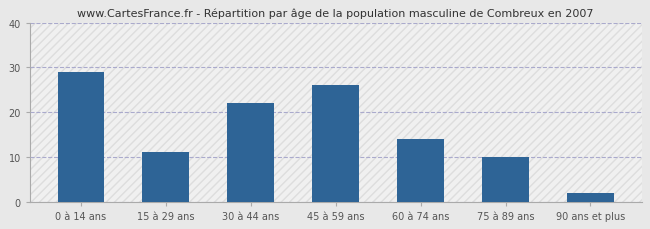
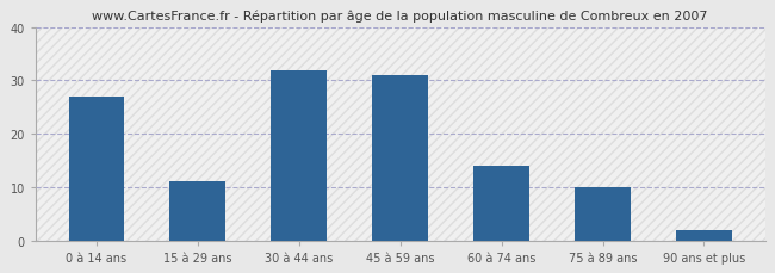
0 à 14 ans: 29 -> 27
30 à 44 ans: 22 -> 32
45 à 59 ans: 26 -> 31
